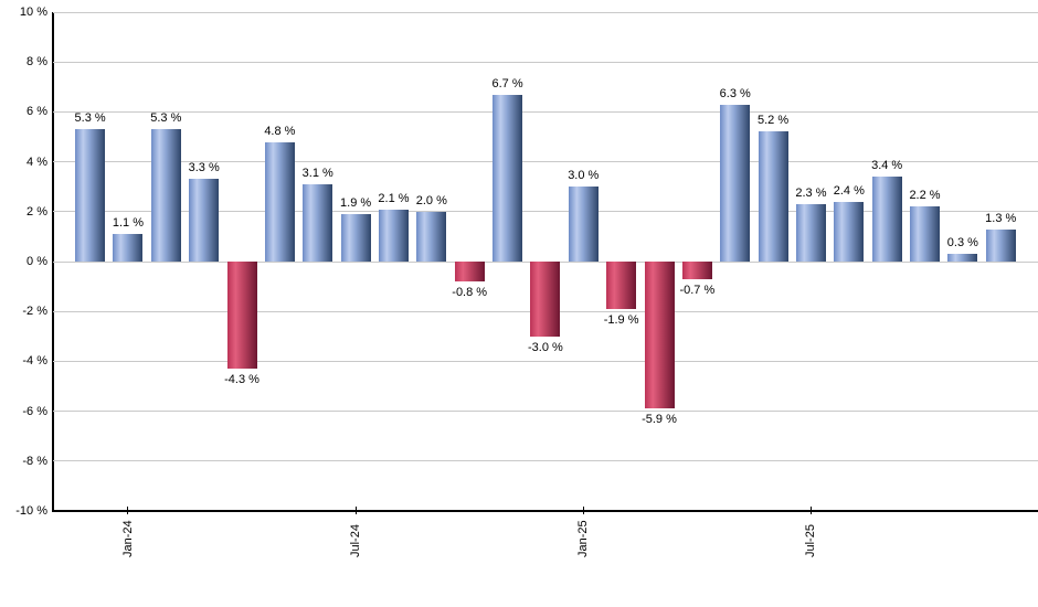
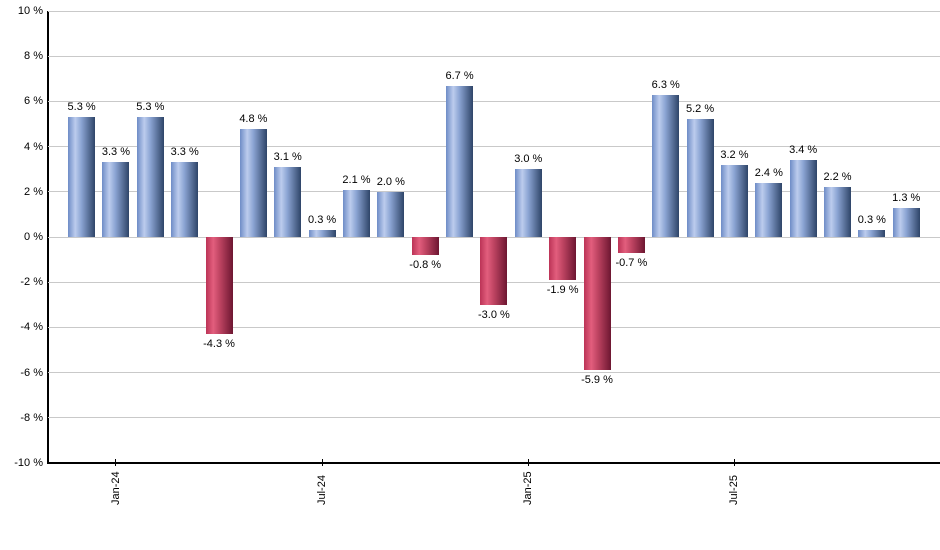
Jan-24: 1.1 -> 3.3
Jul-24: 1.9 -> 0.3
Jul-25: 2.3 -> 3.2
